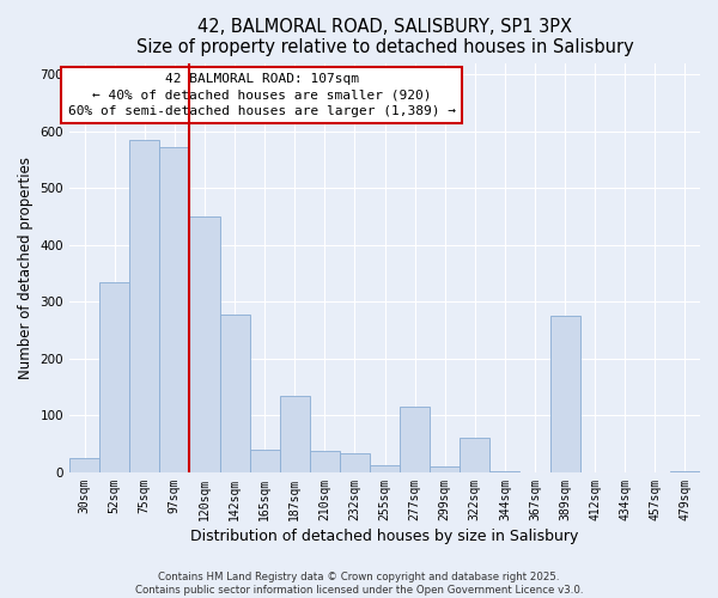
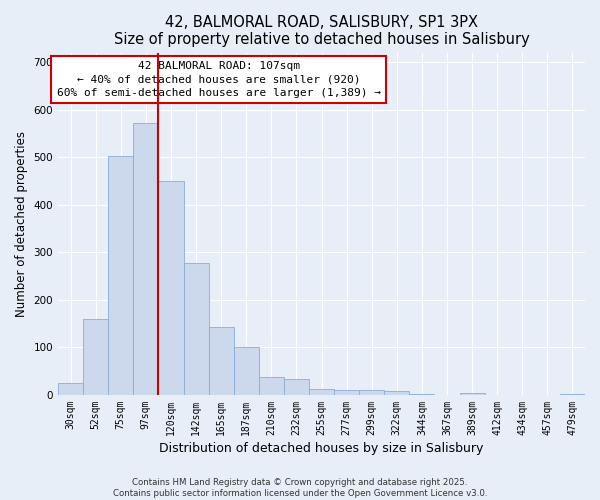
52sqm: 335 -> 160
75sqm: 585 -> 503
165sqm: 40 -> 143
187sqm: 135 -> 100
277sqm: 115 -> 10
322sqm: 60 -> 8
389sqm: 275 -> 5
